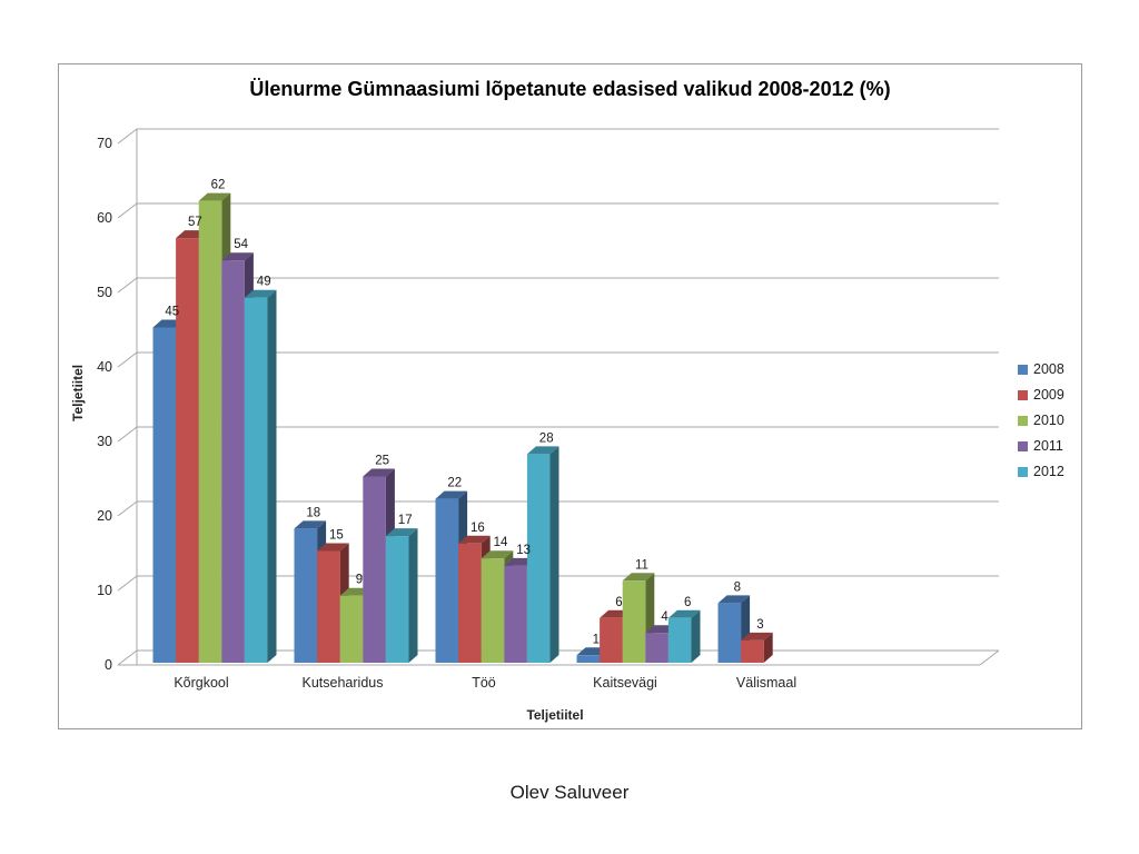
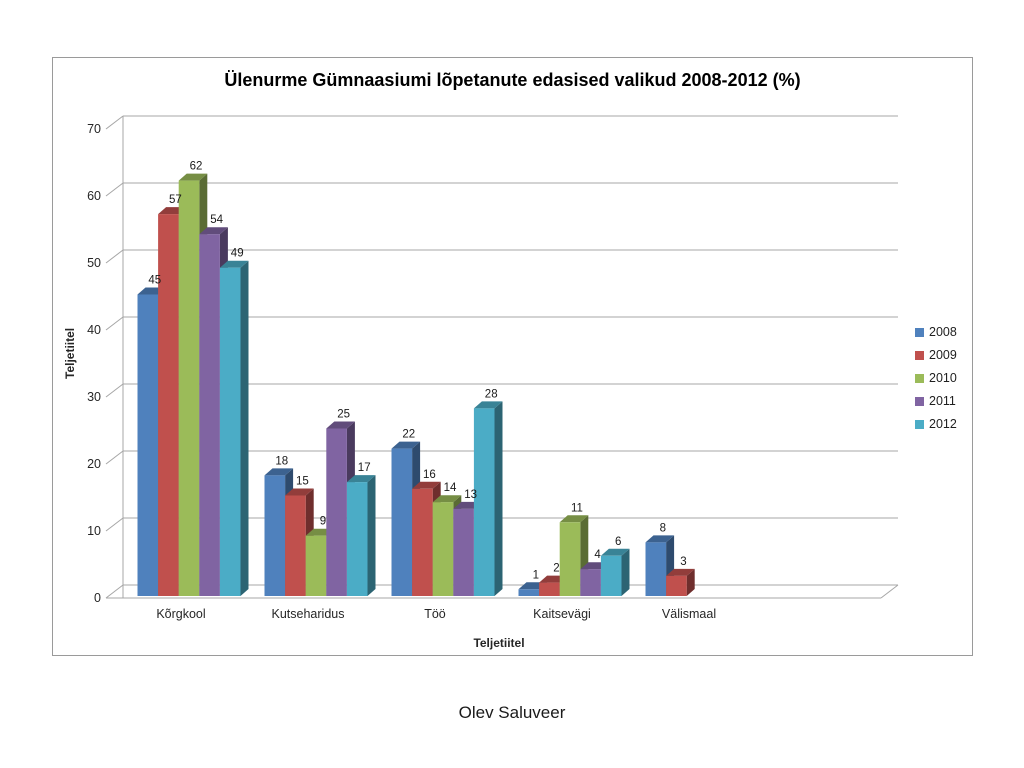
2009/Kaitsevägi: 6 -> 2
